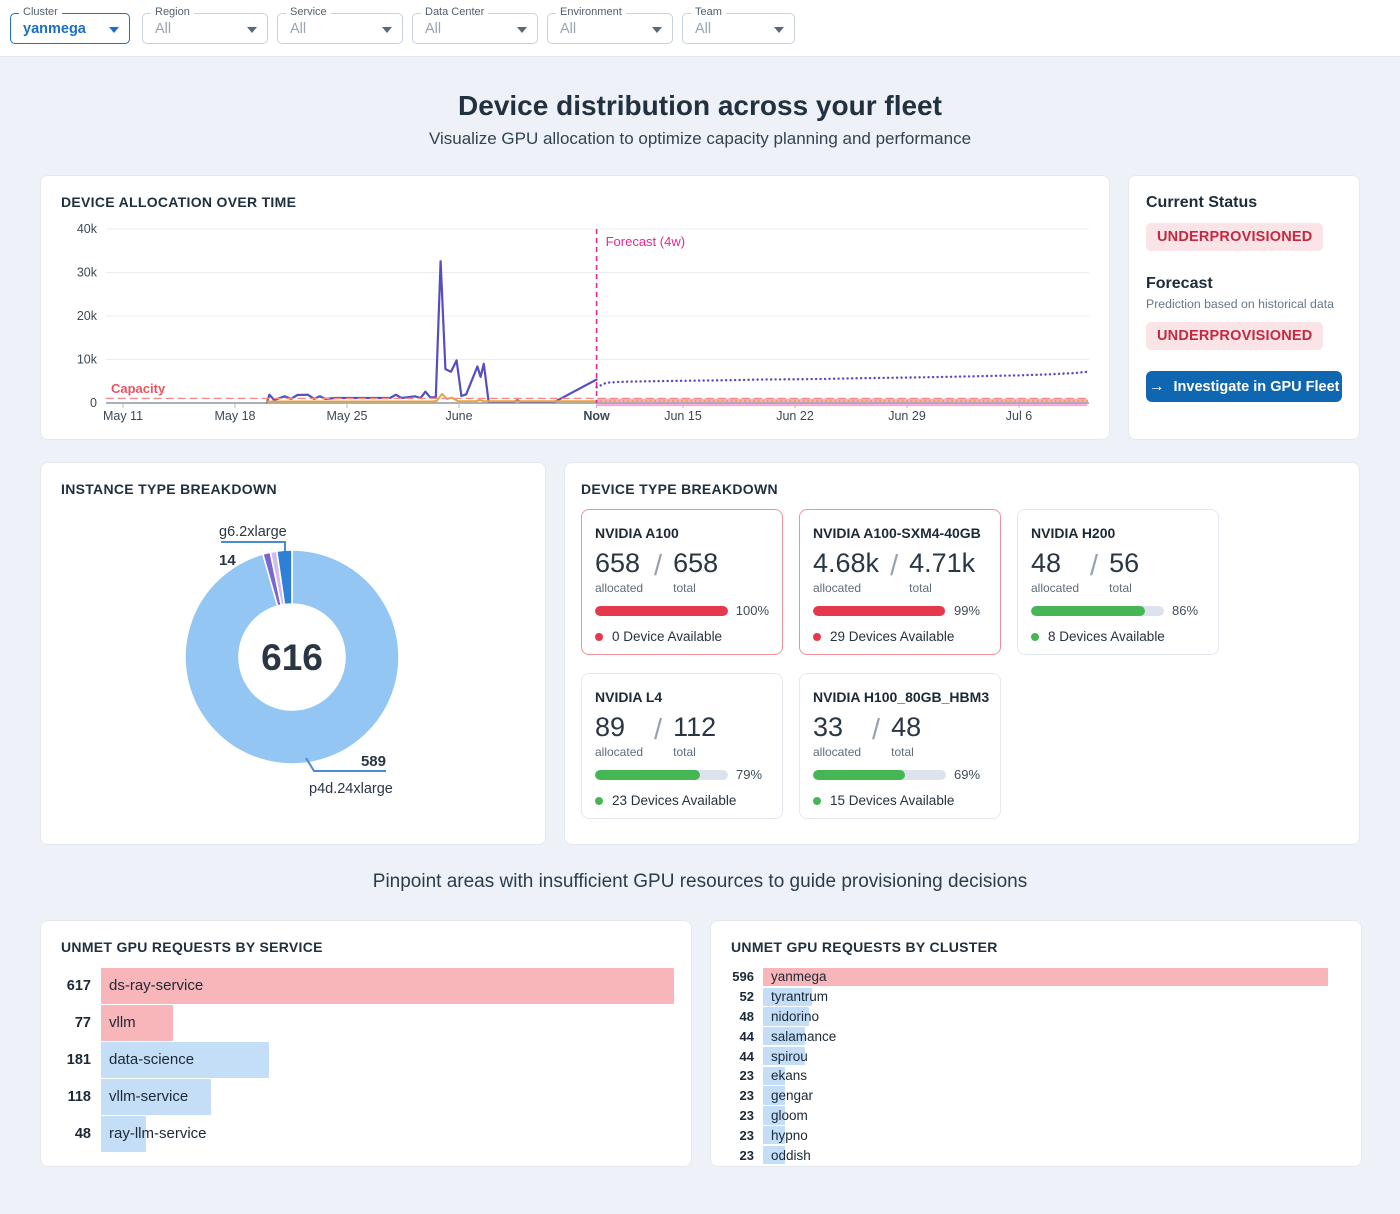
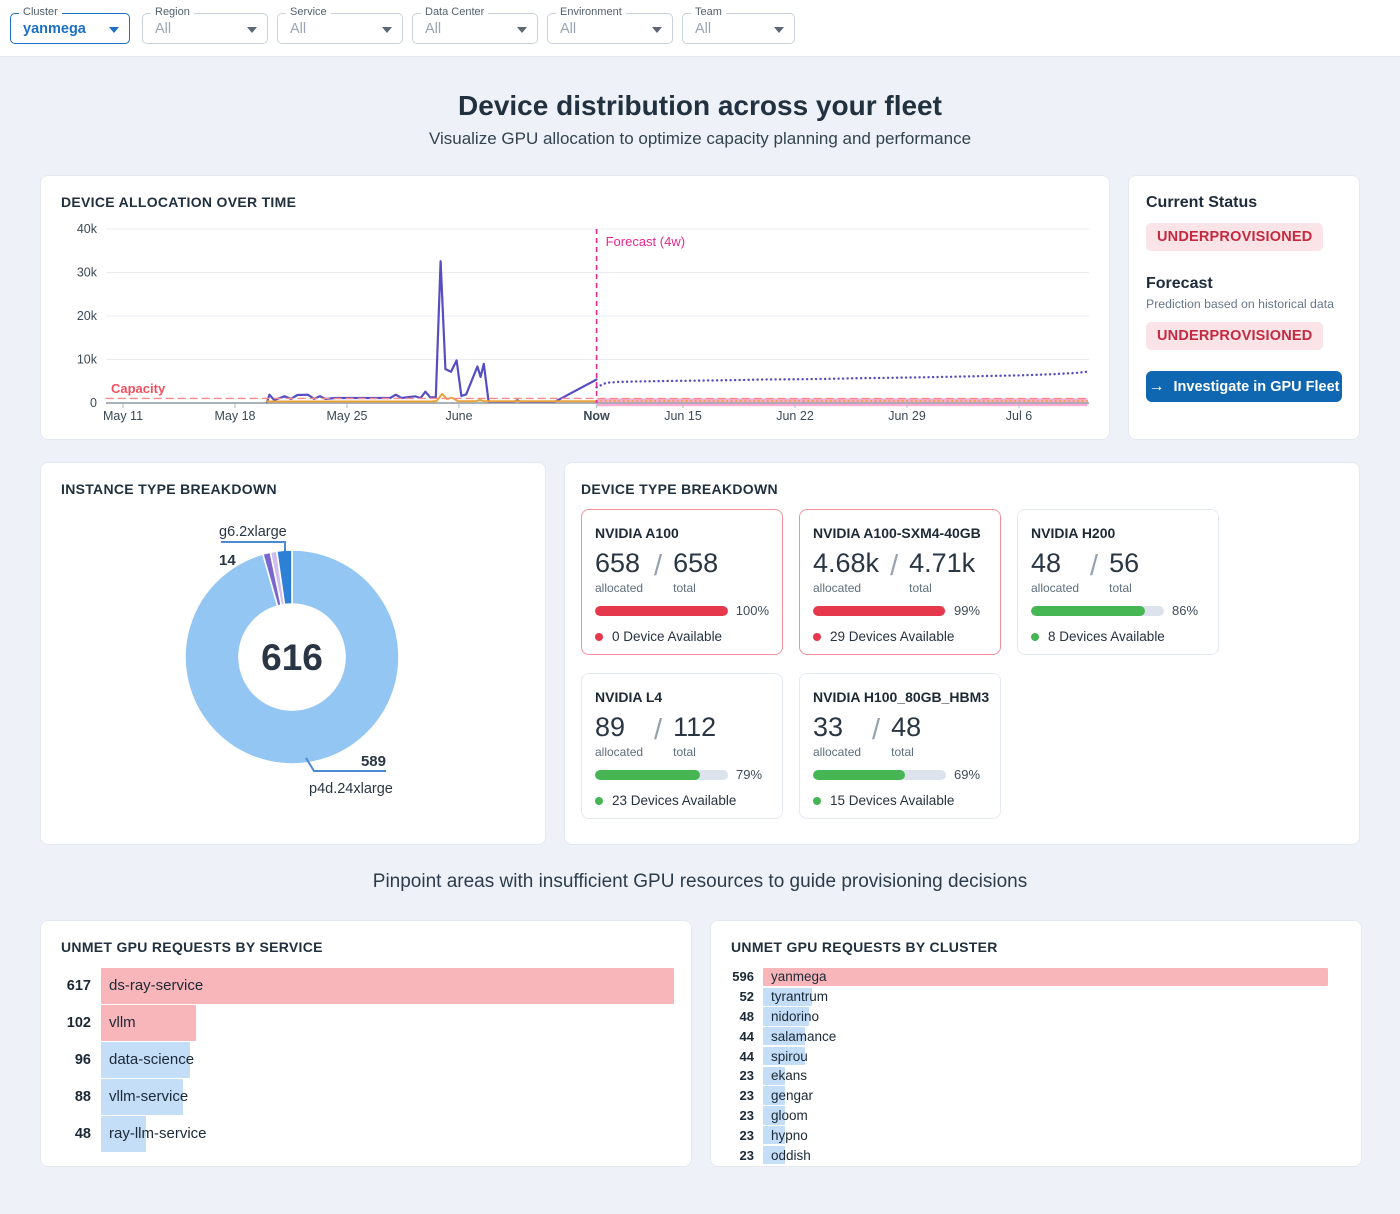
UNMET GPU REQUESTS BY SERVICE/vllm: 77 -> 102
UNMET GPU REQUESTS BY SERVICE/data-science: 181 -> 96
UNMET GPU REQUESTS BY SERVICE/vllm-service: 118 -> 88
